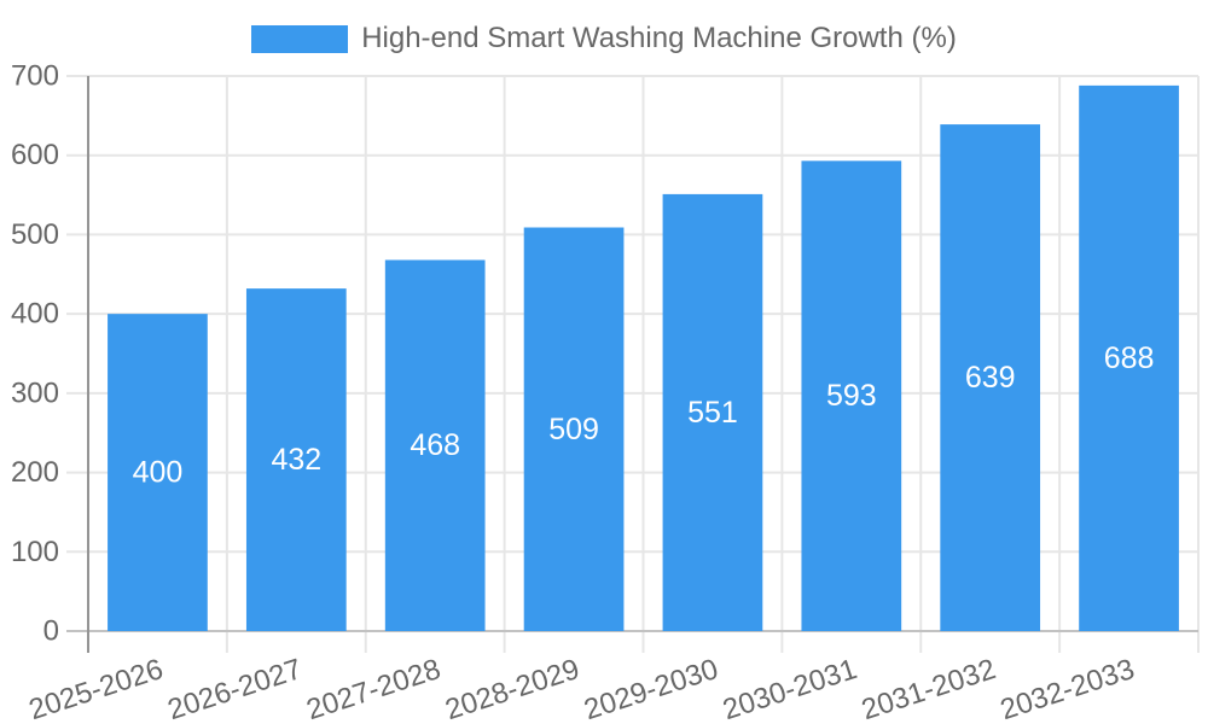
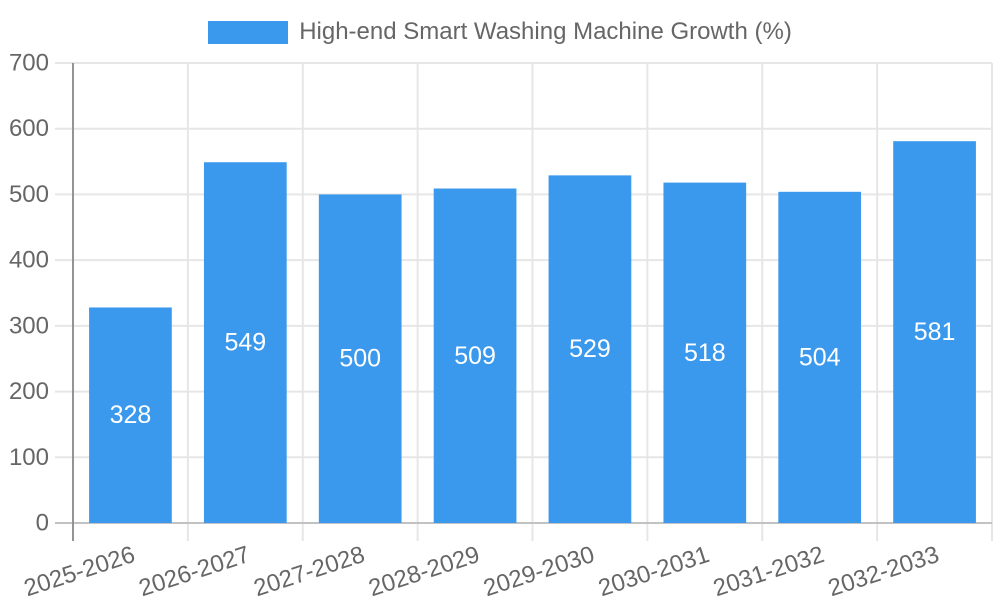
2025-2026: 400 -> 328
2026-2027: 432 -> 549
2027-2028: 468 -> 500
2029-2030: 551 -> 529
2030-2031: 593 -> 518
2031-2032: 639 -> 504
2032-2033: 688 -> 581
